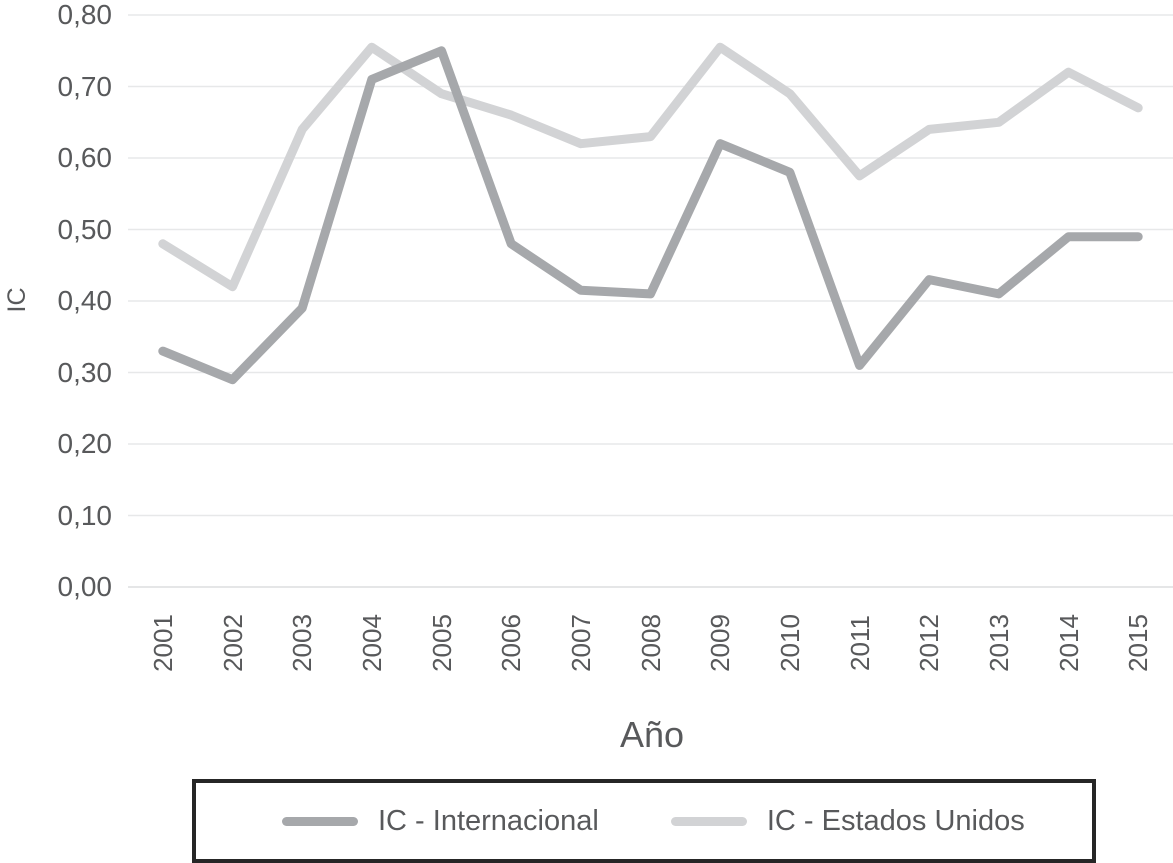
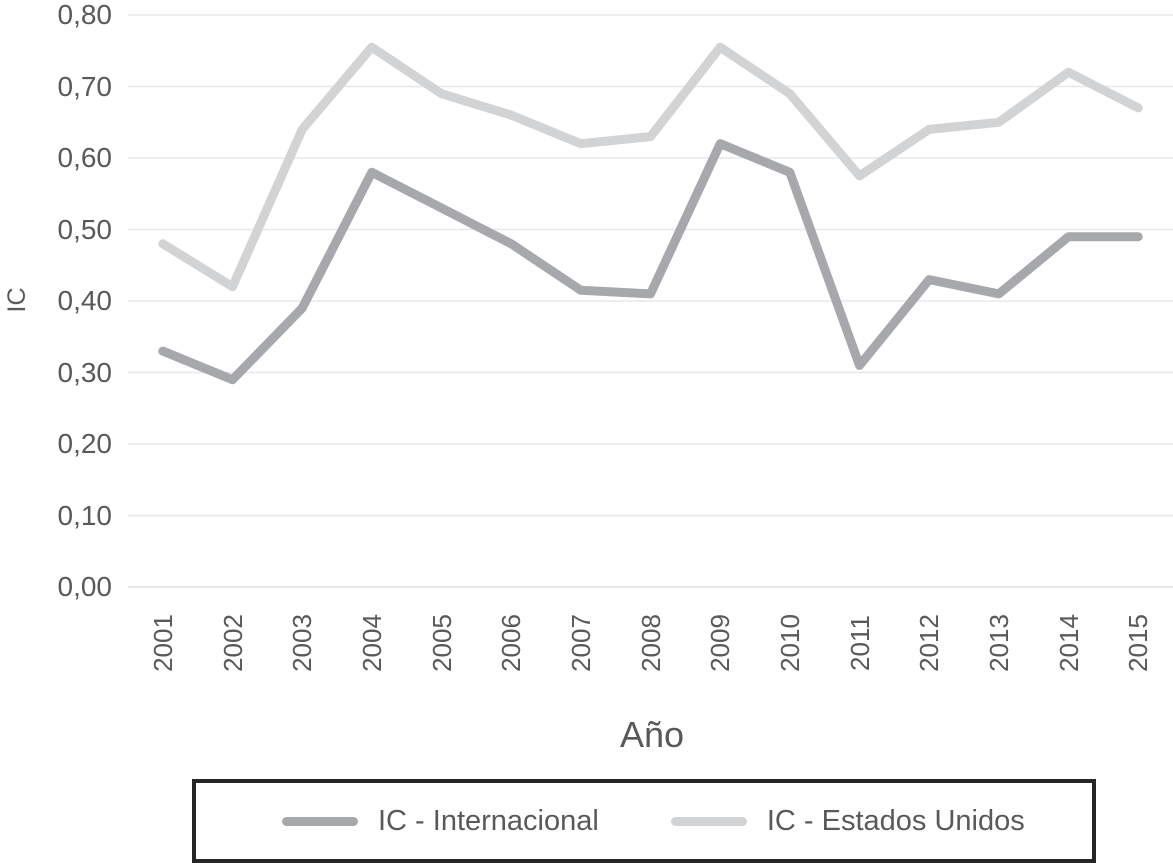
IC - Internacional/2004: 0,71 -> 0,58
IC - Internacional/2005: 0,75 -> 0,53
